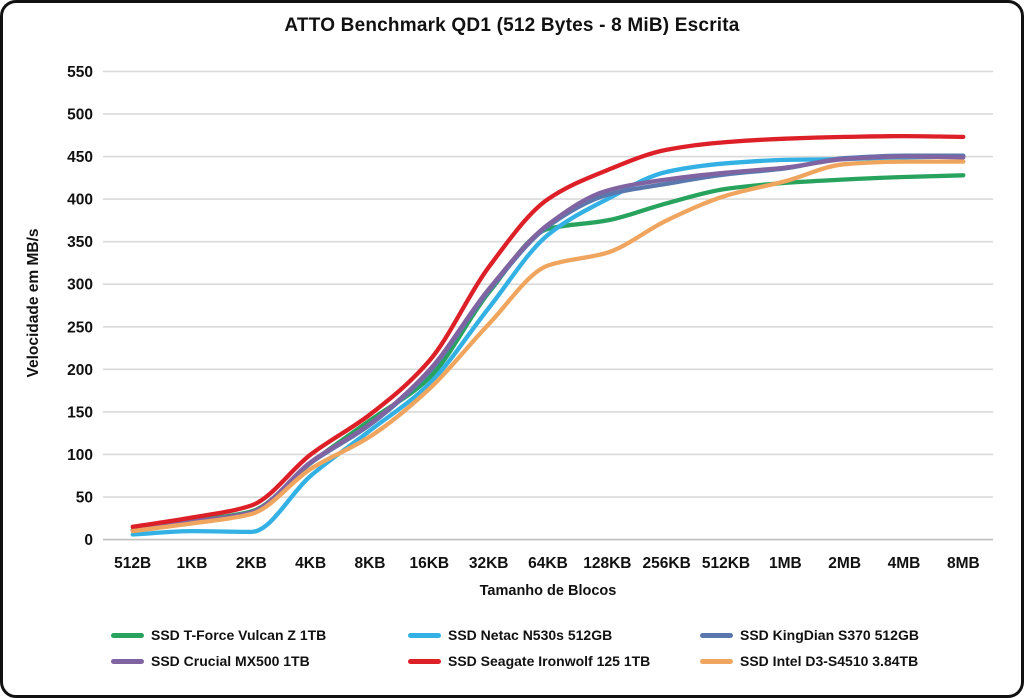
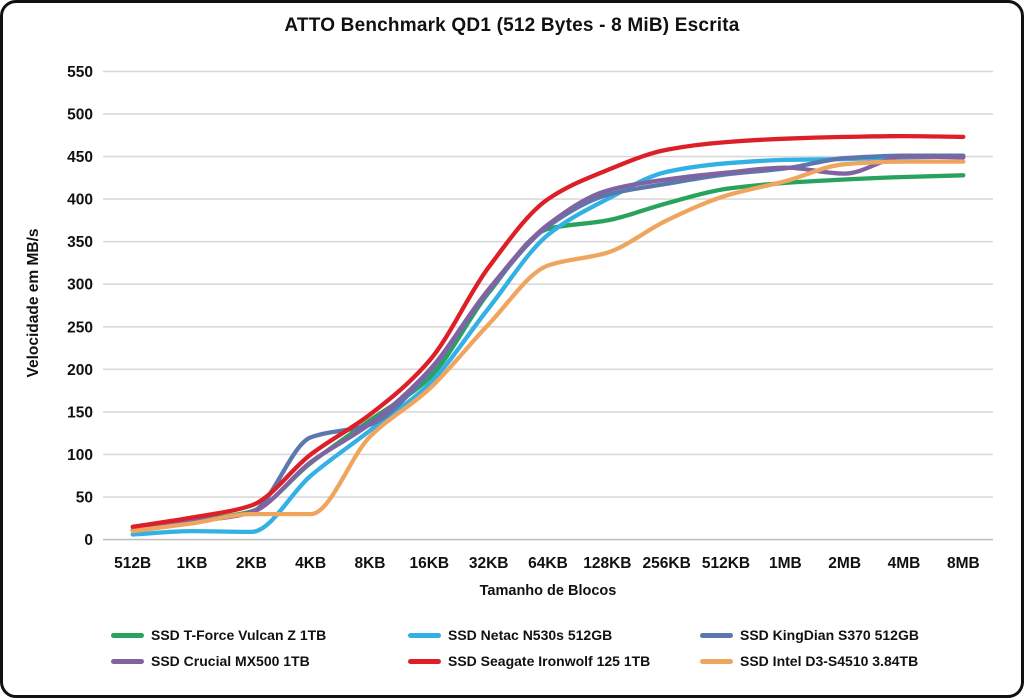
SSD KingDian S370 512GB/4KB: 90 -> 120
SSD Intel D3-S4510 3.84TB/4KB: 80 -> 30
SSD Crucial MX500 1TB/2MB: 450 -> 430
